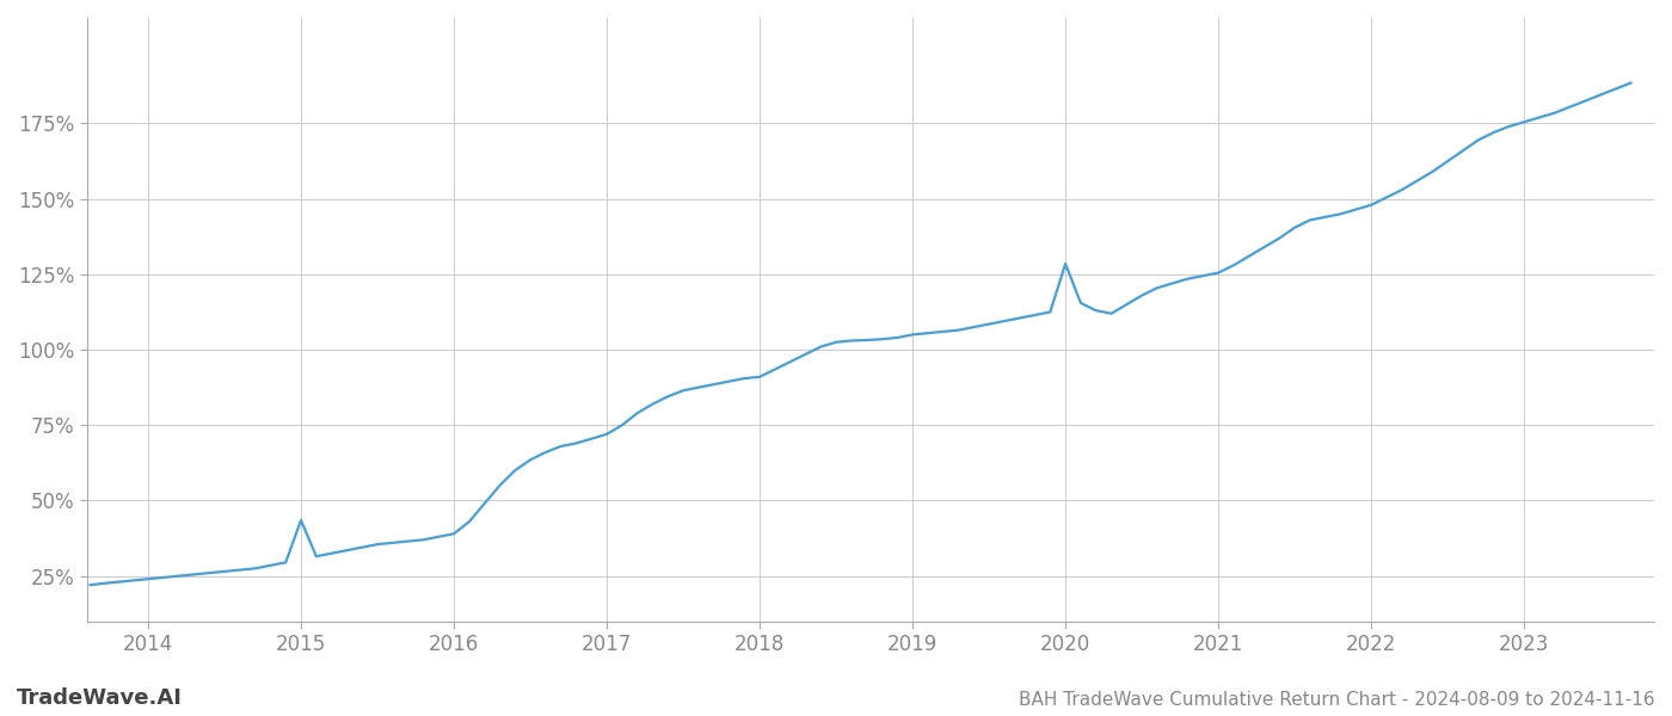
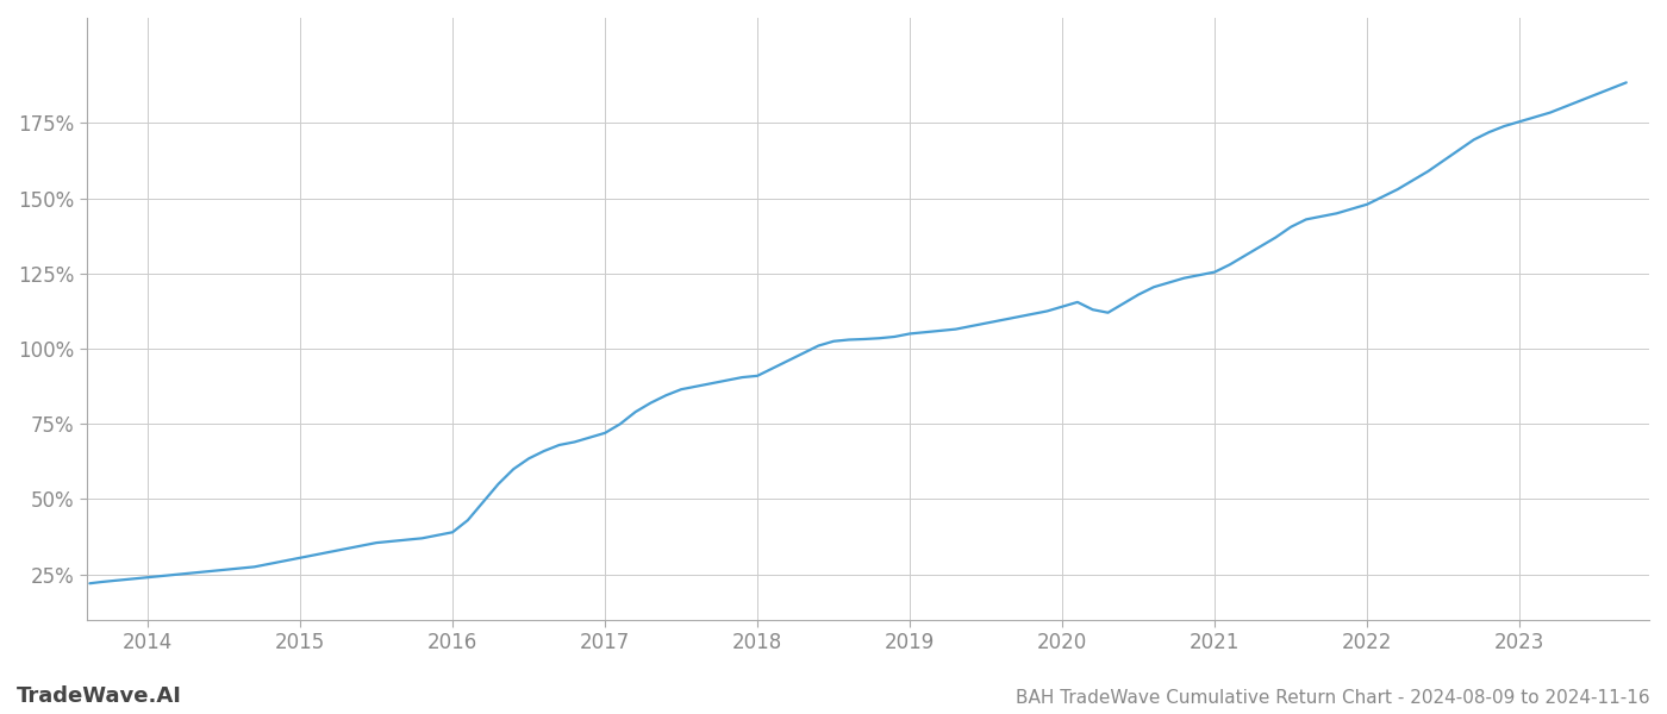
2015: 43.5% -> 30.5%
2020: 128.5% -> 114.0%
